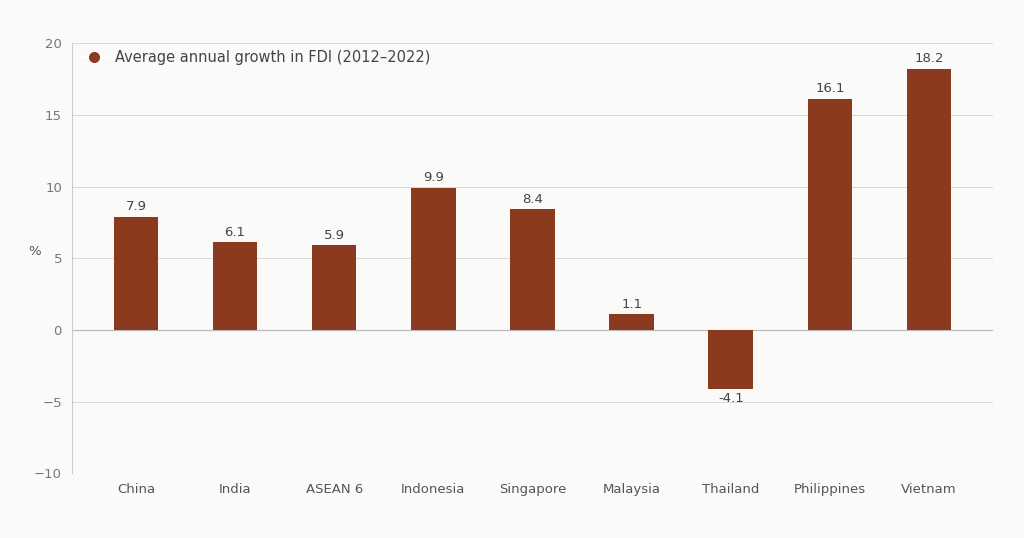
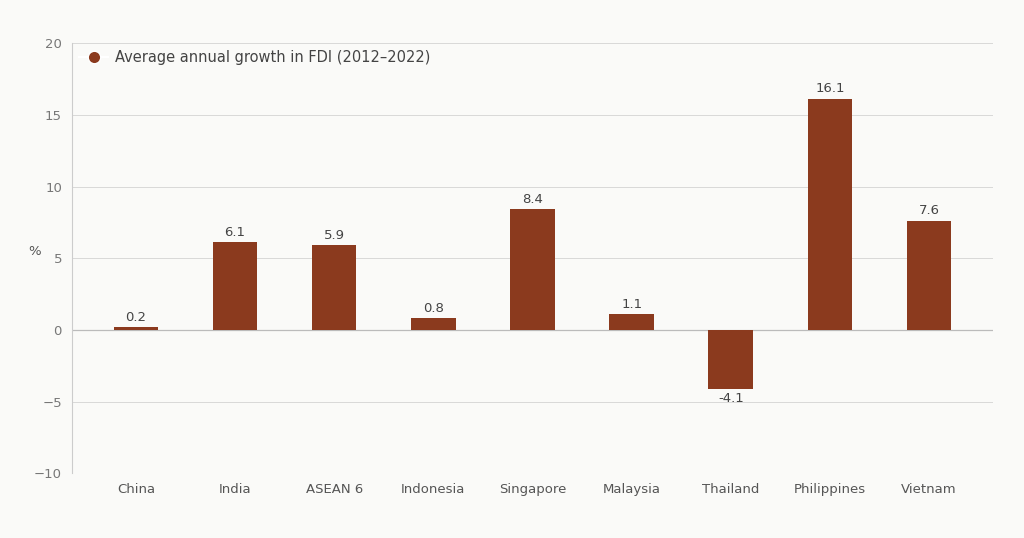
China: 7.9 -> 0.2
Indonesia: 9.9 -> 0.8
Vietnam: 18.2 -> 7.6
